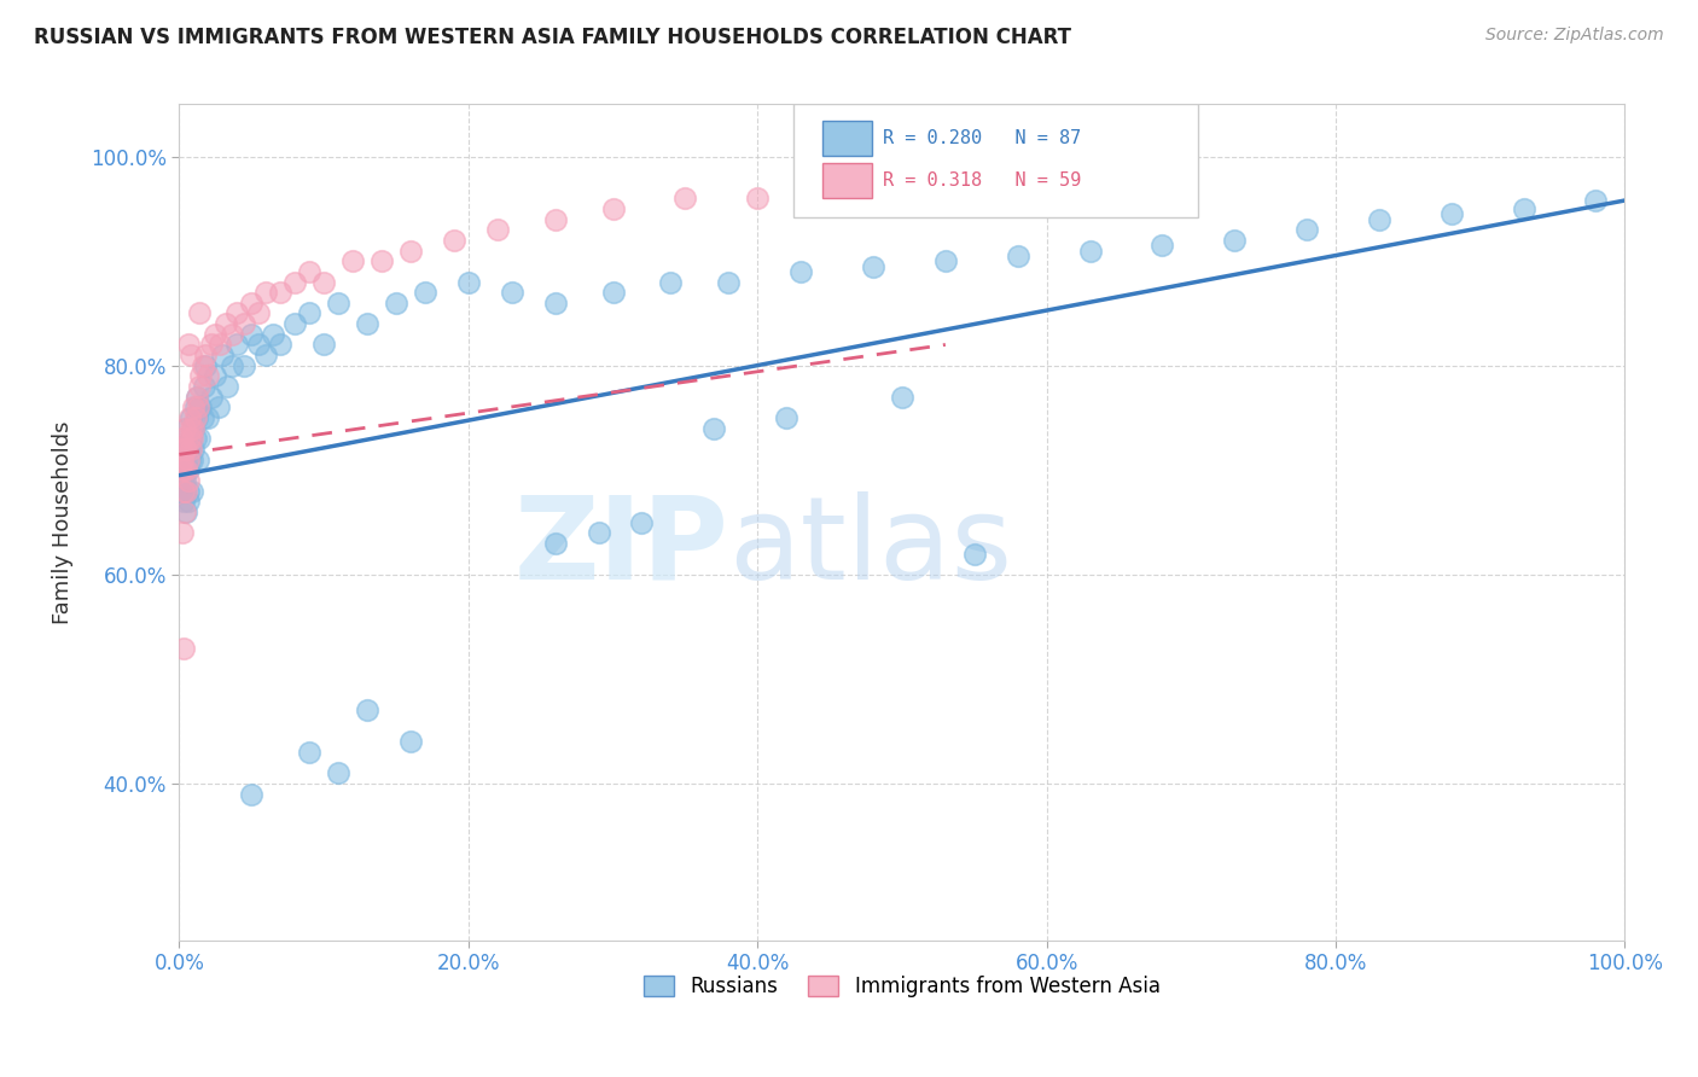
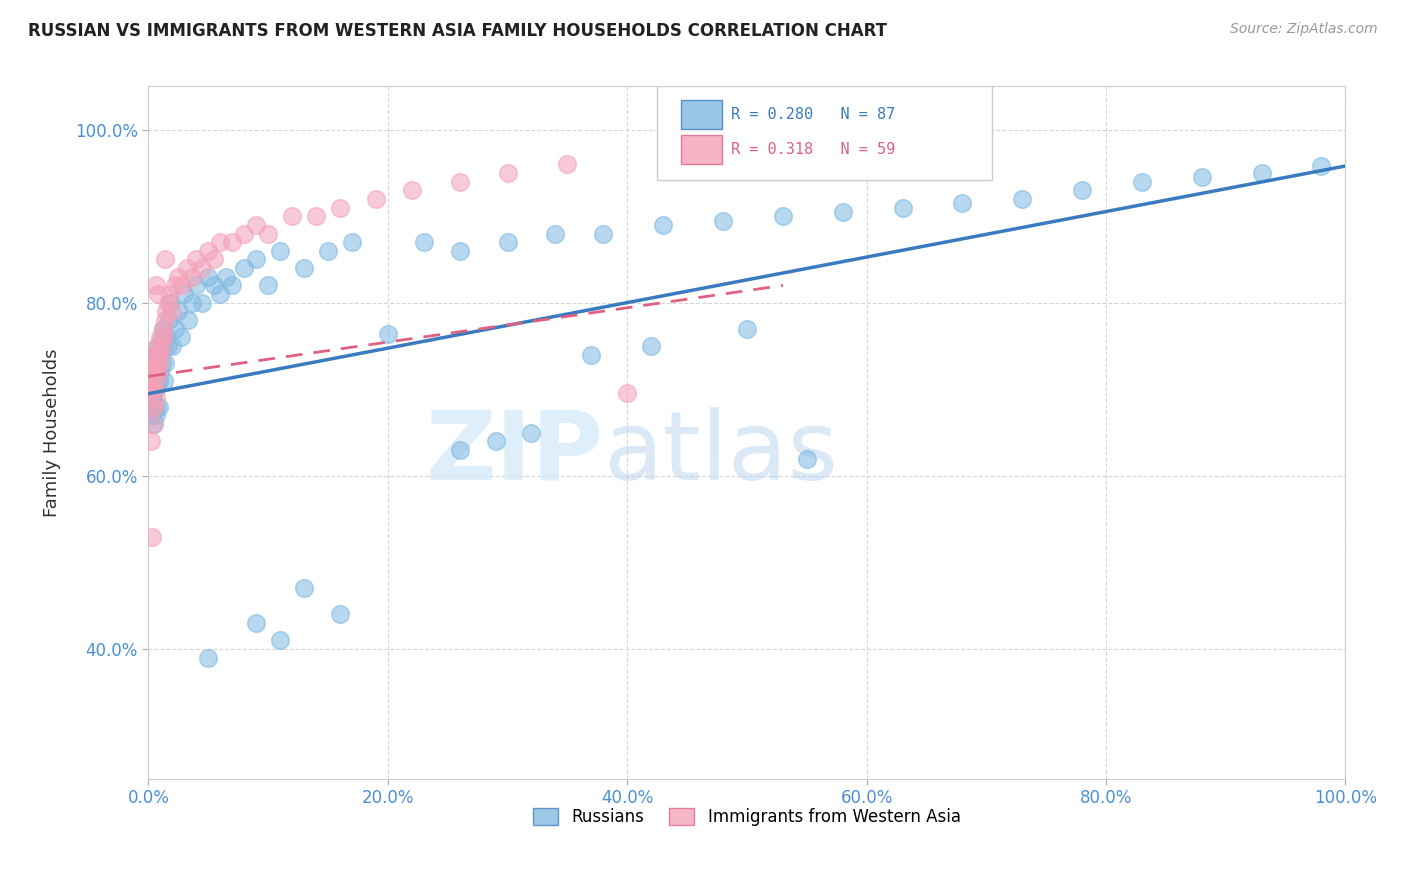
Russians/20.0%: 88.0% -> 76.4%
Immigrants from Western Asia/40.0%: 96.0% -> 69.6%
